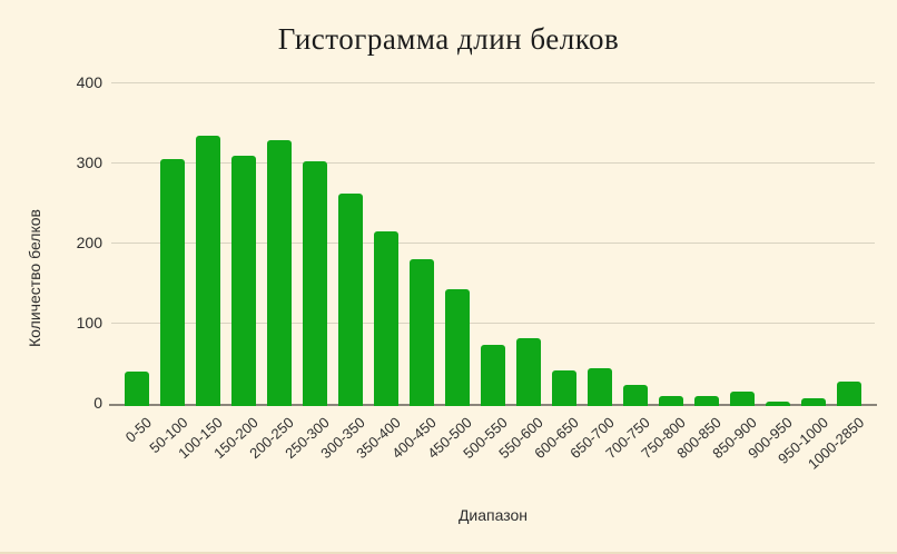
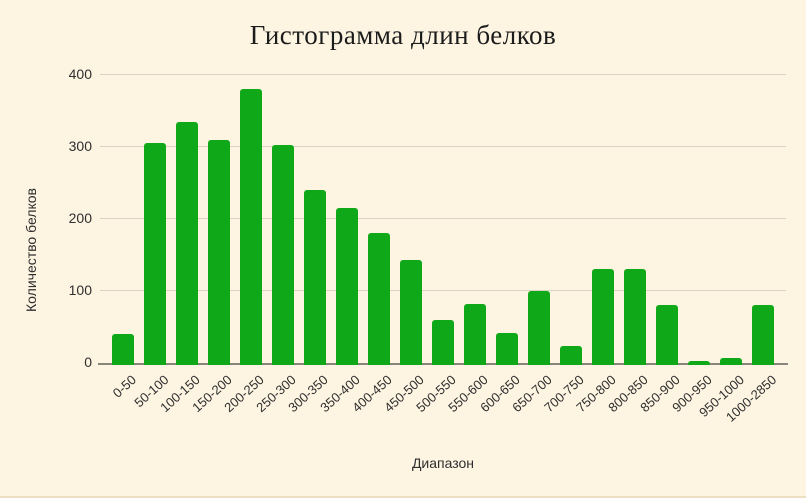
200-250: 330 -> 380
300-350: 260 -> 240
500-550: 70 -> 60
650-700: 40 -> 100
750-800: 10 -> 130
800-850: 10 -> 130
850-900: 20 -> 80
1000-2850: 30 -> 80
